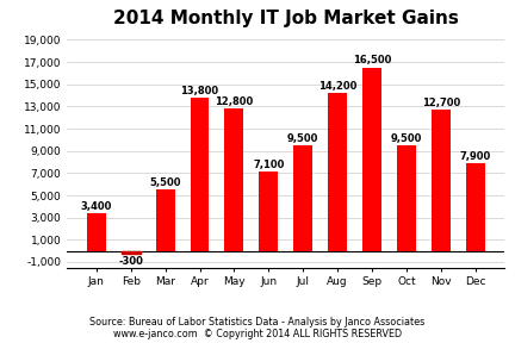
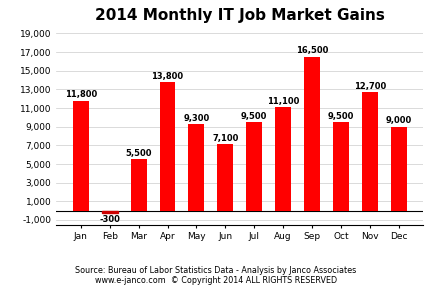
Jan: 3,400 -> 11,800
May: 12,800 -> 9,300
Aug: 14,200 -> 11,100
Dec: 7,900 -> 9,000
